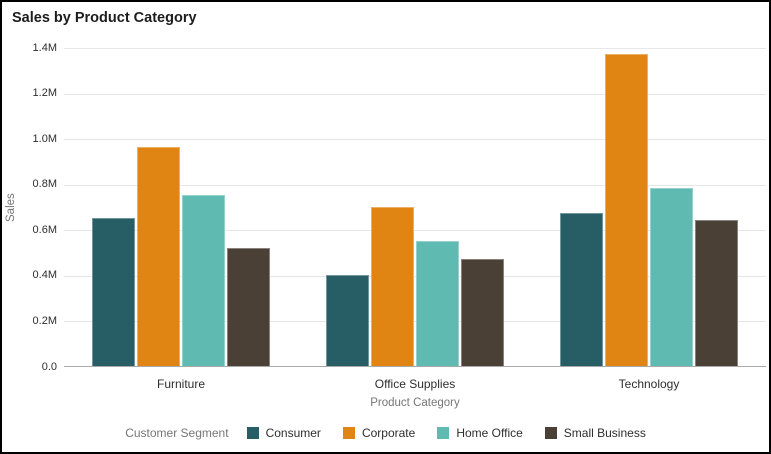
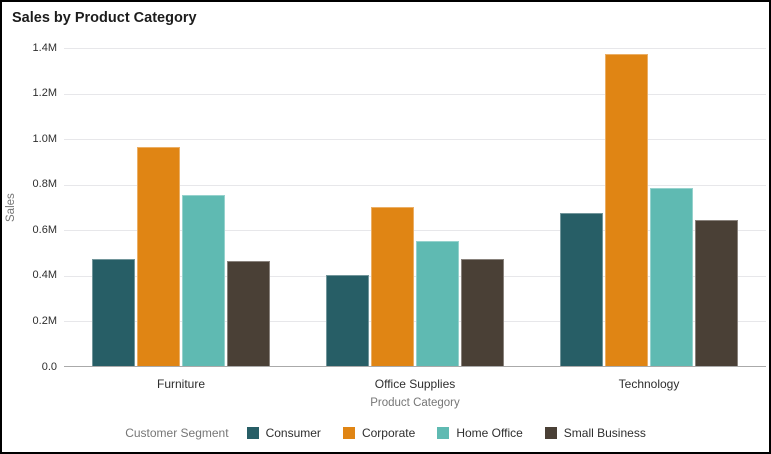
Consumer/Furniture: 0.65M -> 0.47M
Small Business/Furniture: 0.52M -> 0.46M
